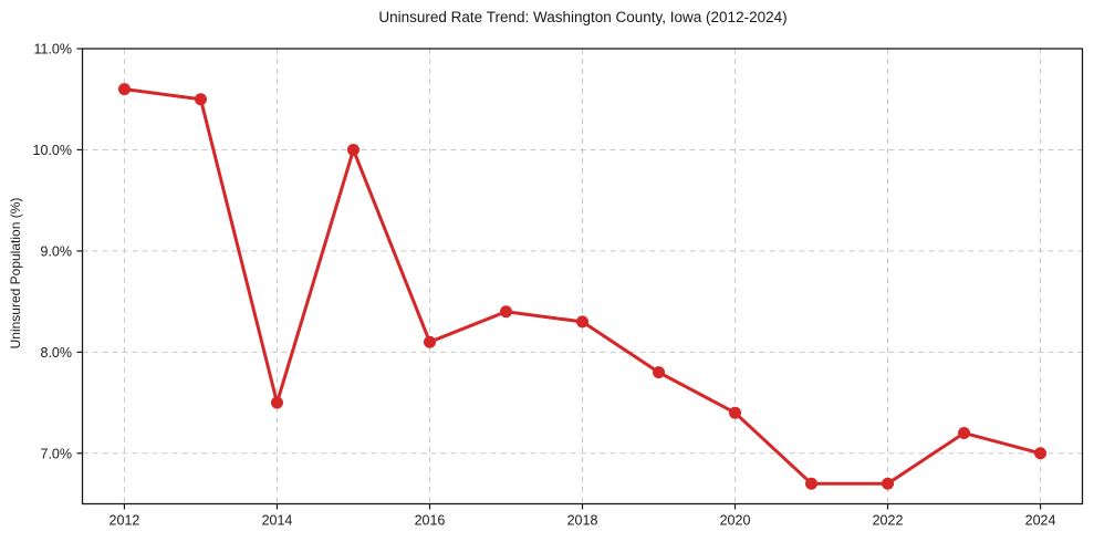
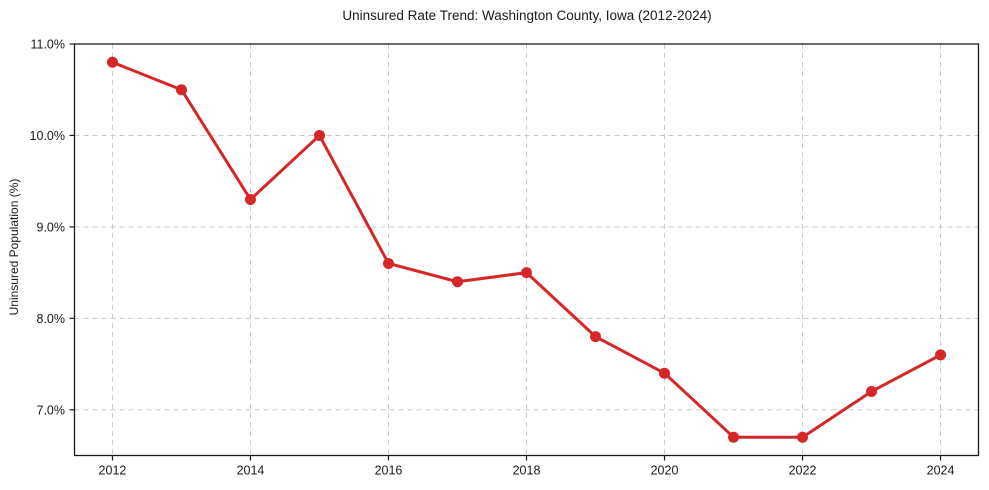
2012: 10.6% -> 10.8%
2014: 7.5% -> 9.3%
2016: 8.1% -> 8.6%
2018: 8.3% -> 8.5%
2024: 7.0% -> 7.6%
